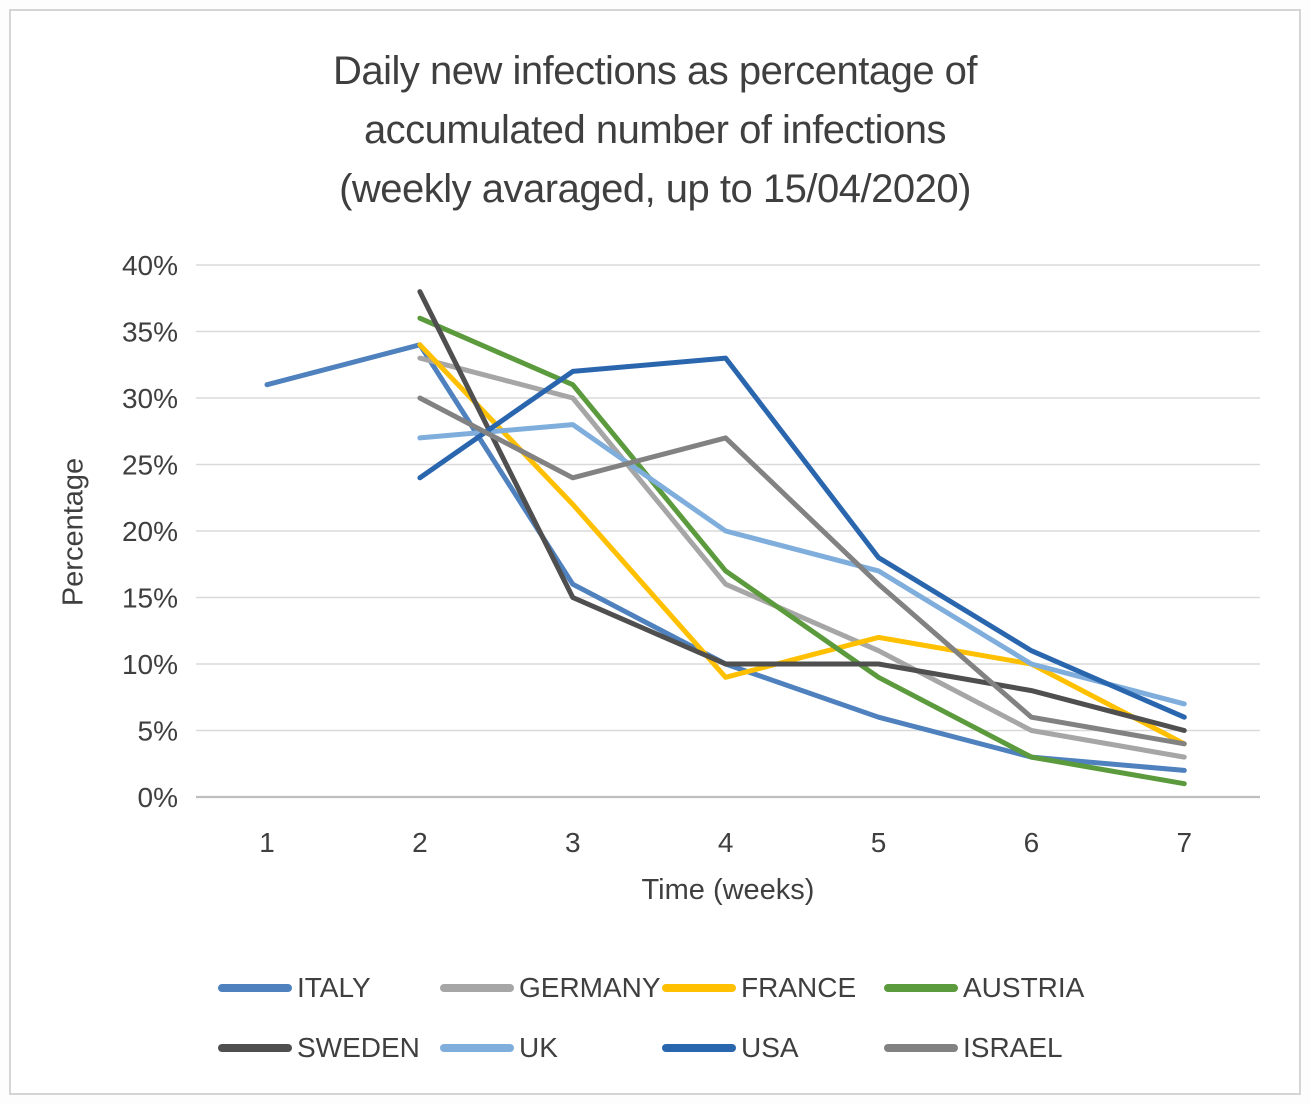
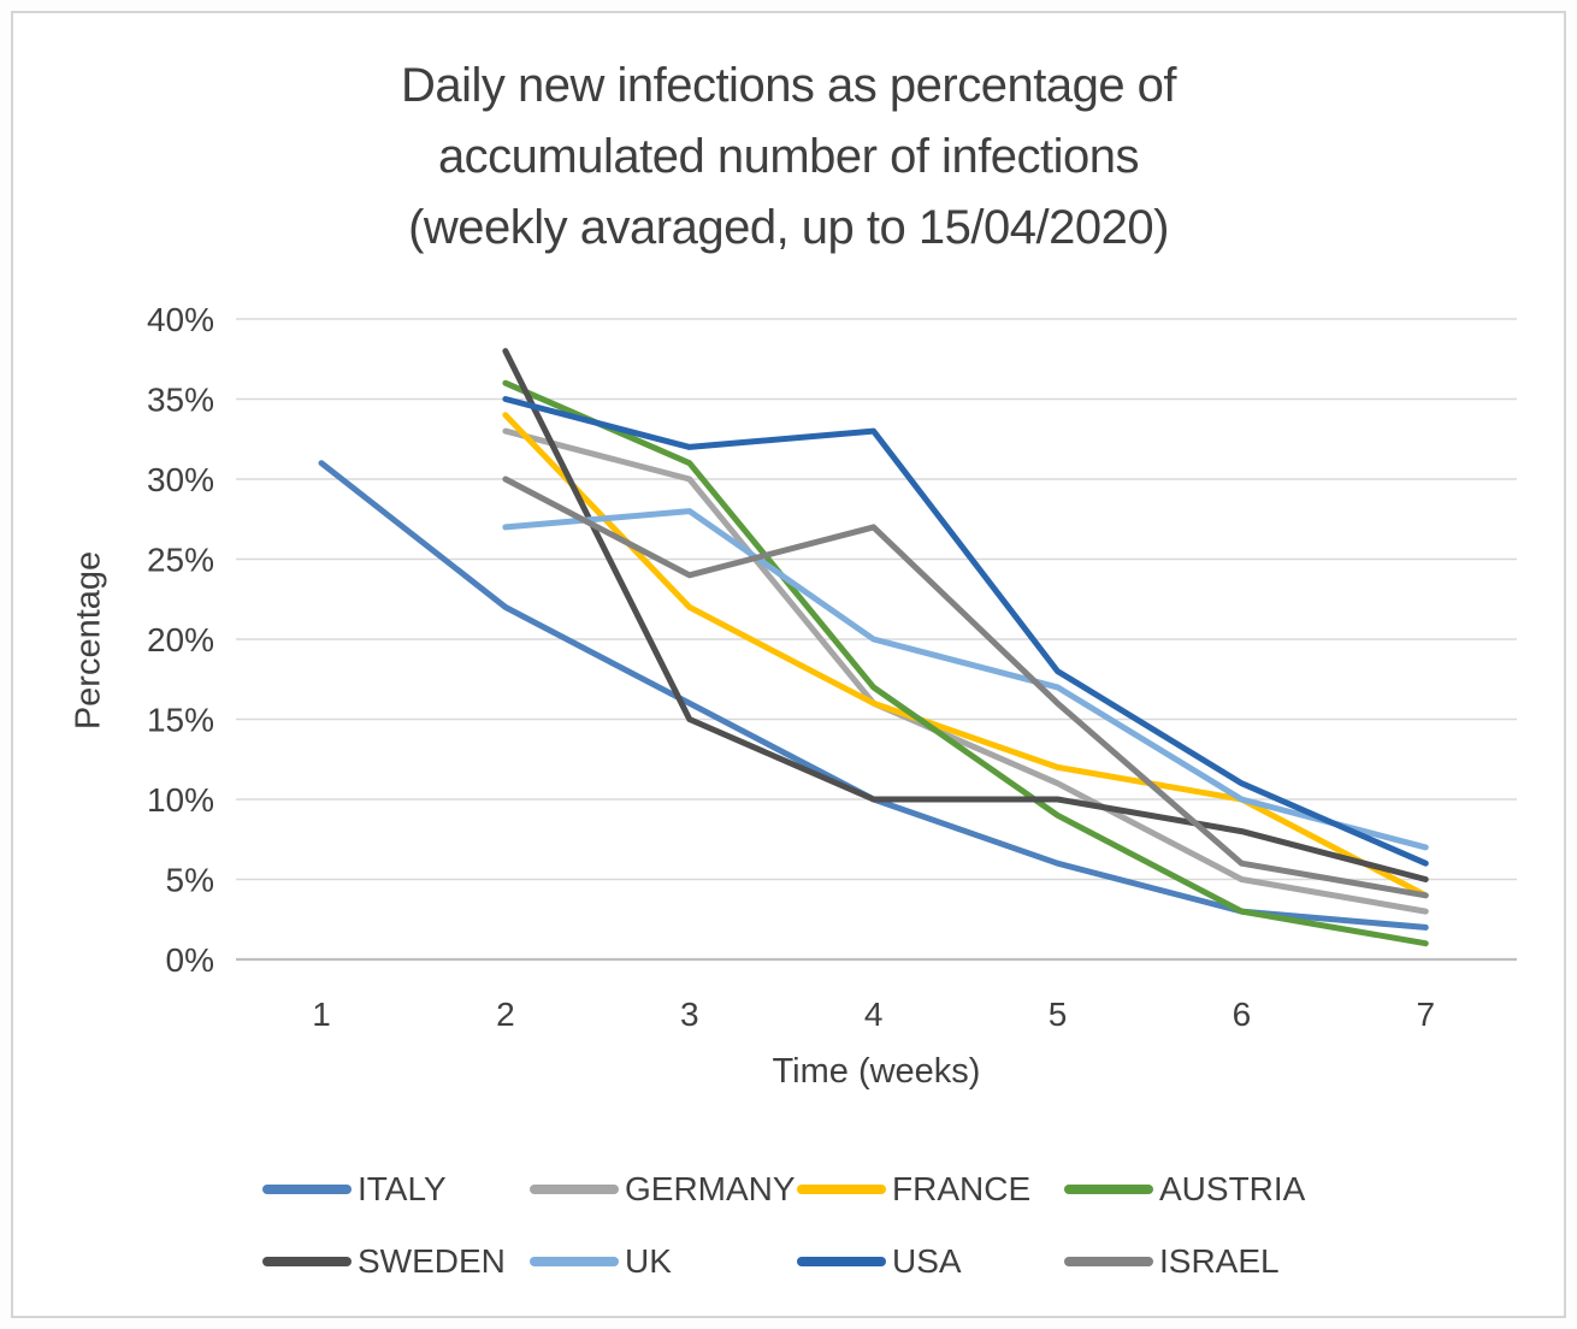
ITALY/2: 34% -> 22%
USA/2: 24% -> 35%
FRANCE/4: 9% -> 16%
